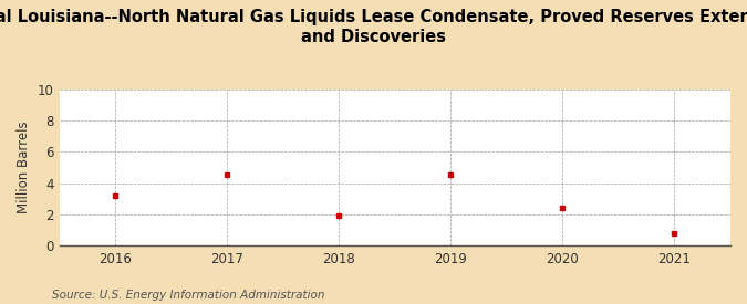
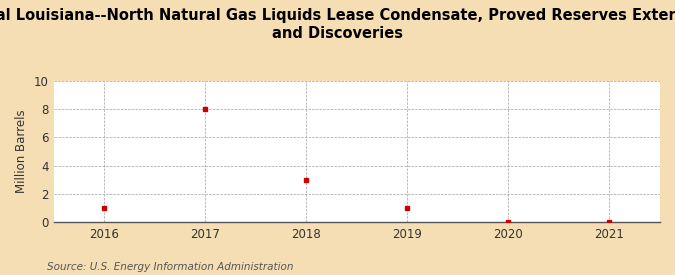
2016: 3.2 -> 1.0
2017: 4.5 -> 8.0
2018: 1.9 -> 3.0
2019: 4.5 -> 1.0
2020: 2.4 -> 0.0
2021: 0.8 -> 0.0
